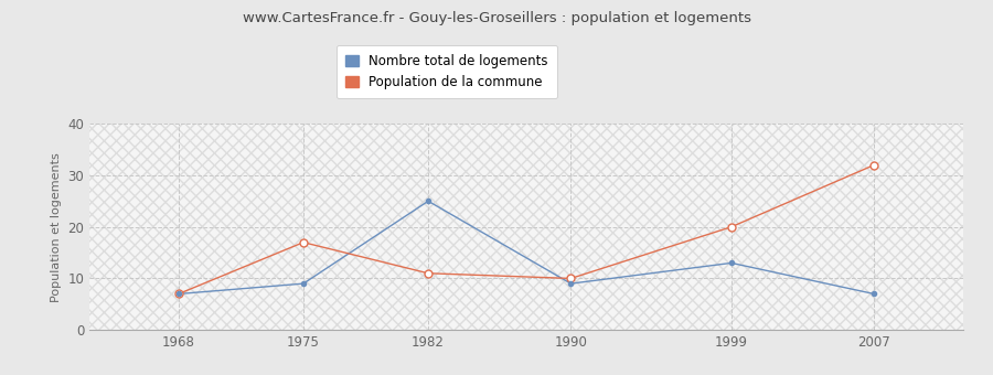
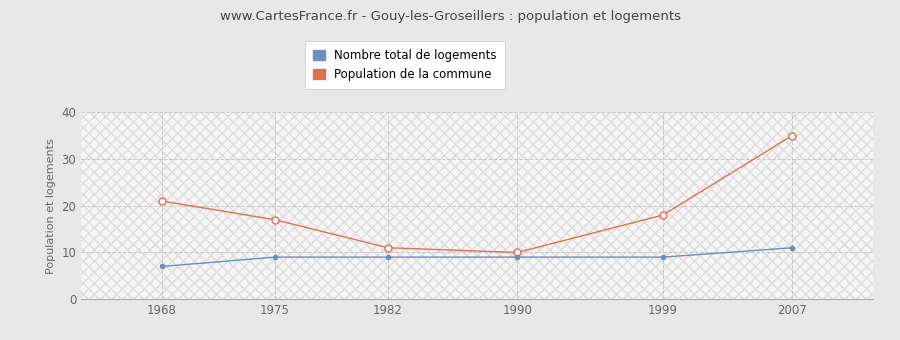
Population de la commune/1968: 7 -> 21
Nombre total de logements/1982: 25 -> 9
Nombre total de logements/1999: 13 -> 9
Population de la commune/1999: 20 -> 18
Nombre total de logements/2007: 7 -> 11
Population de la commune/2007: 32 -> 35
